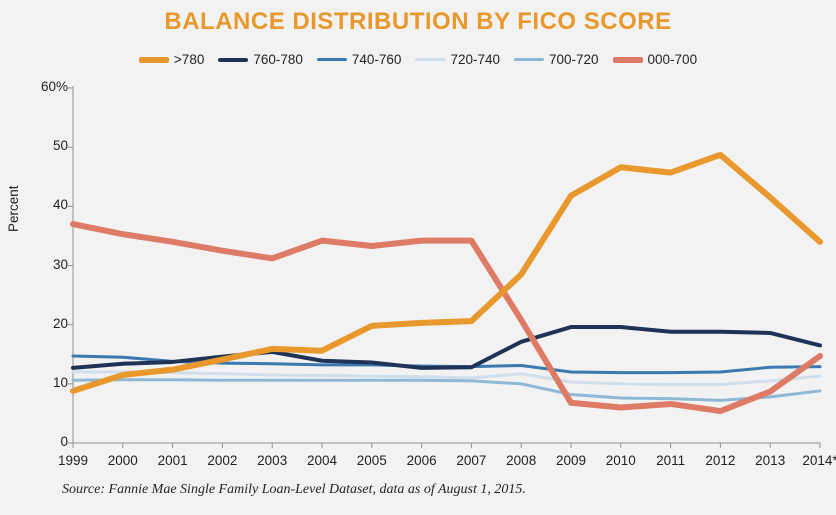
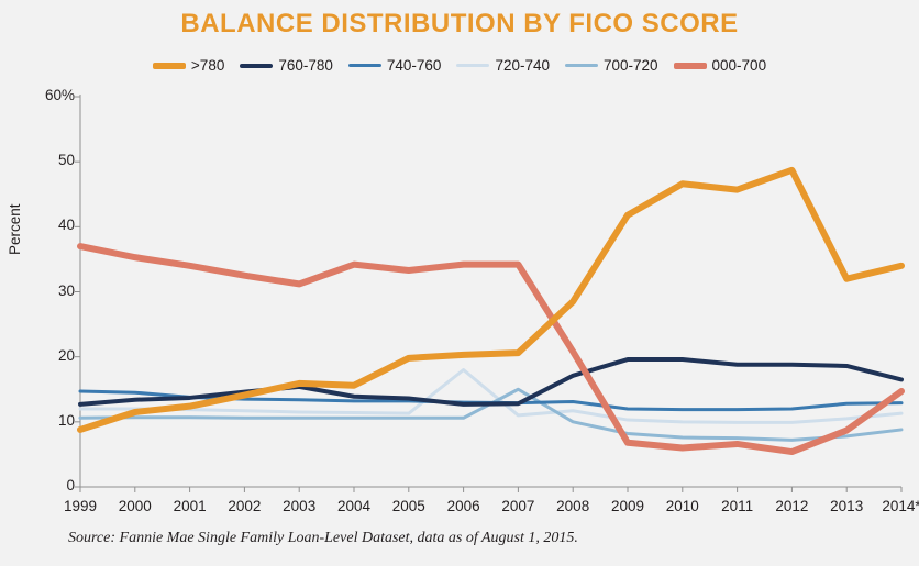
720-740/2006: 11% -> 18%
700-720/2007: 10% -> 15%
>780/2013: 42% -> 32%
